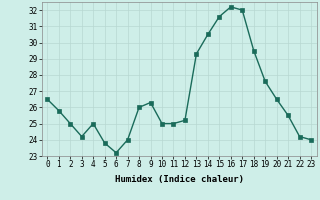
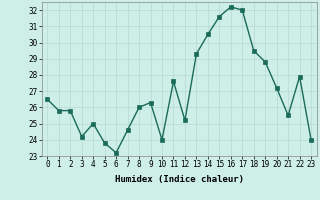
2: 25.0 -> 25.8
7: 24.0 -> 24.6
10: 25.0 -> 24.0
11: 25.0 -> 27.6
19: 27.6 -> 28.8
20: 26.5 -> 27.2
22: 24.2 -> 27.9
